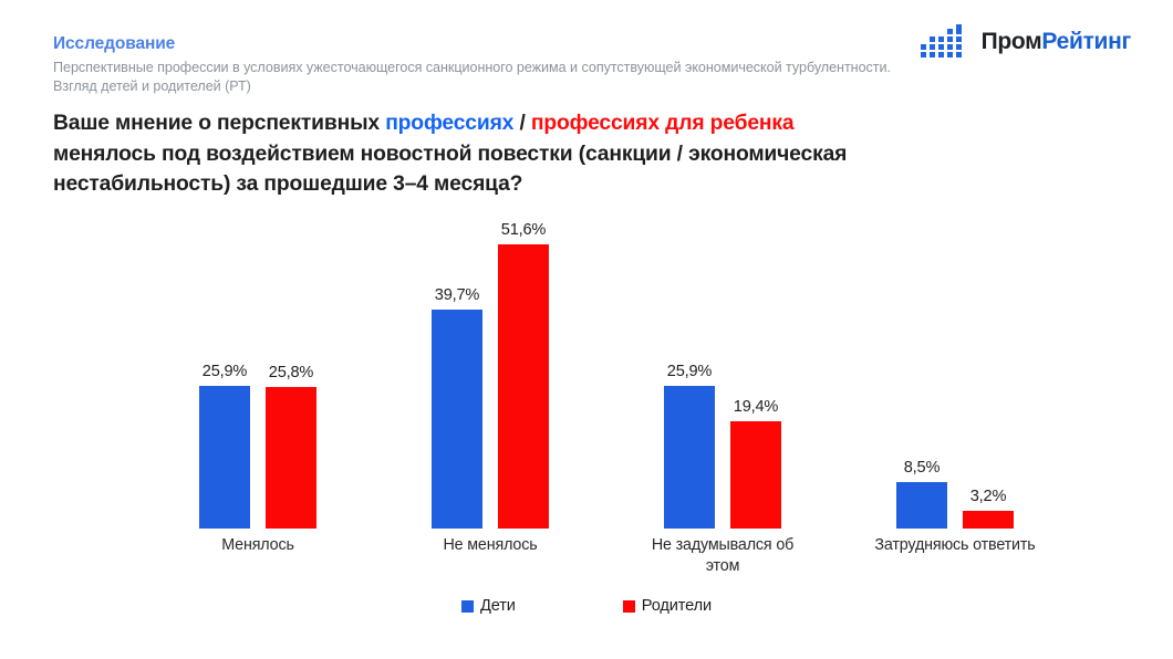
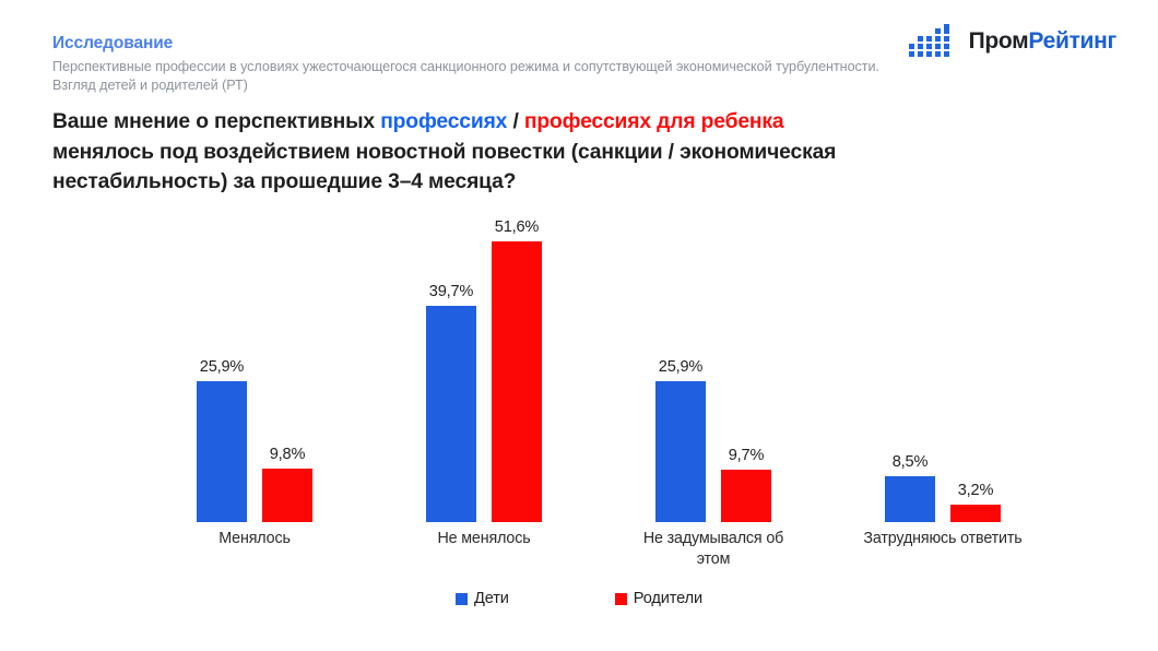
Родители/Менялось: 25,8% -> 9,8%
Родители/Не задумывался об этом: 19,4% -> 9,7%
